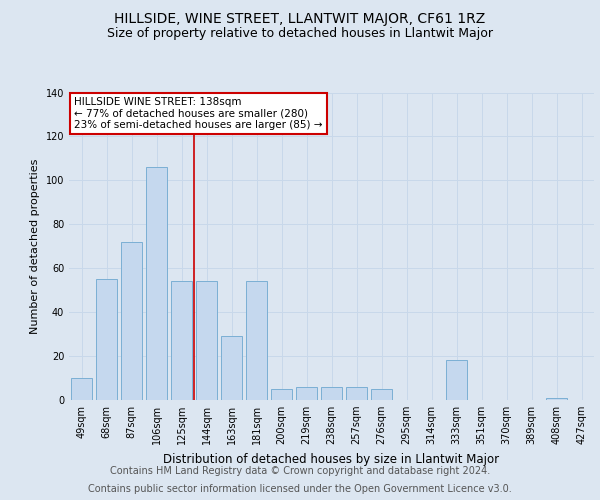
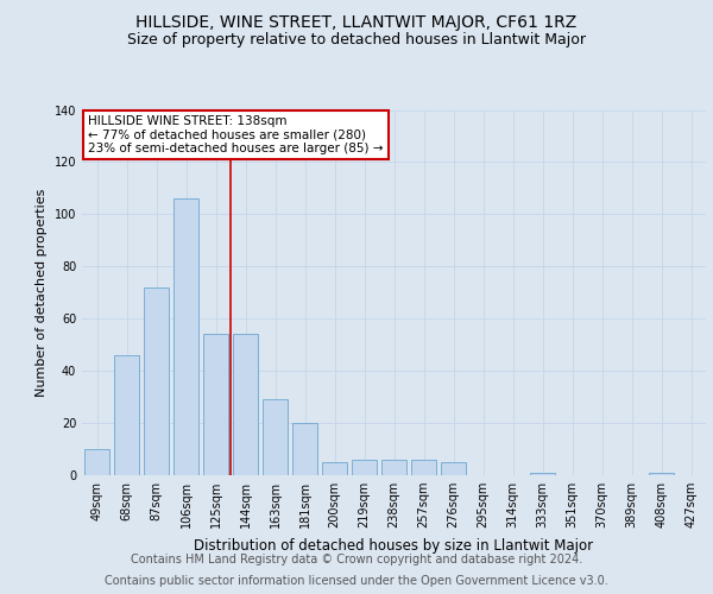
68sqm: 55 -> 46
181sqm: 54 -> 20
333sqm: 18 -> 1
